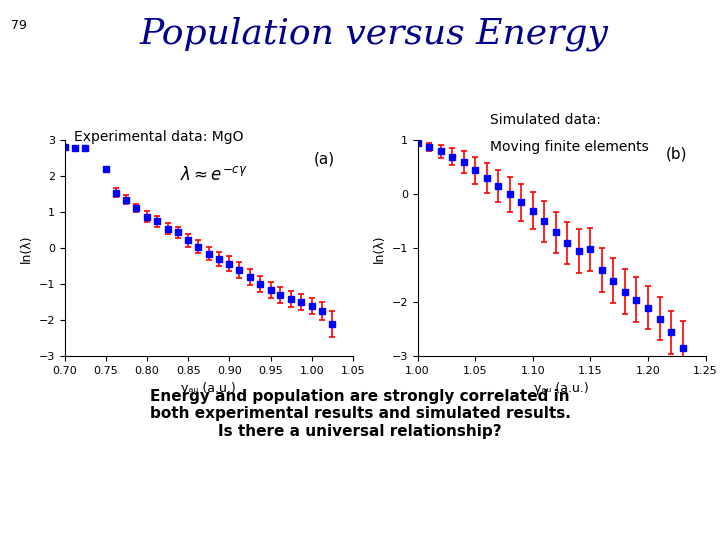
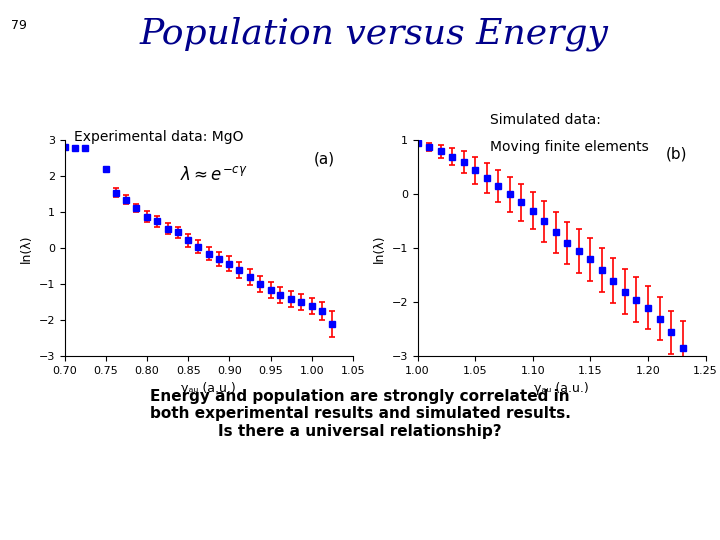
1.15: -1.02 -> -1.20
